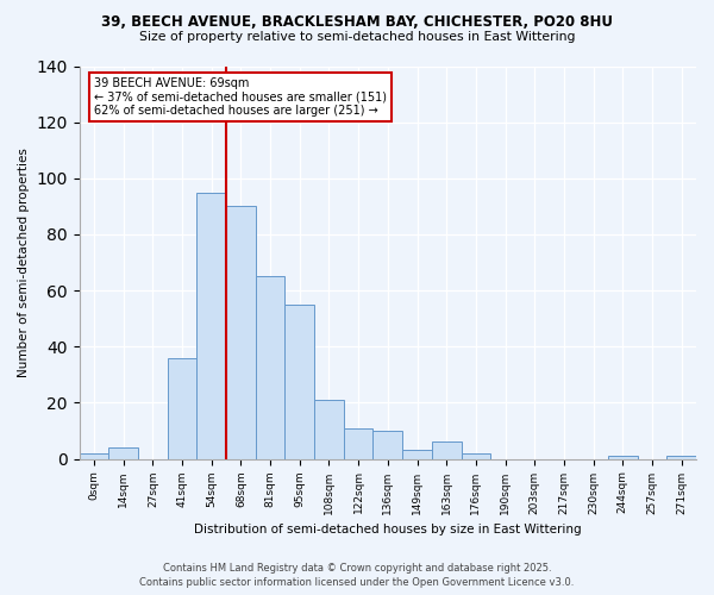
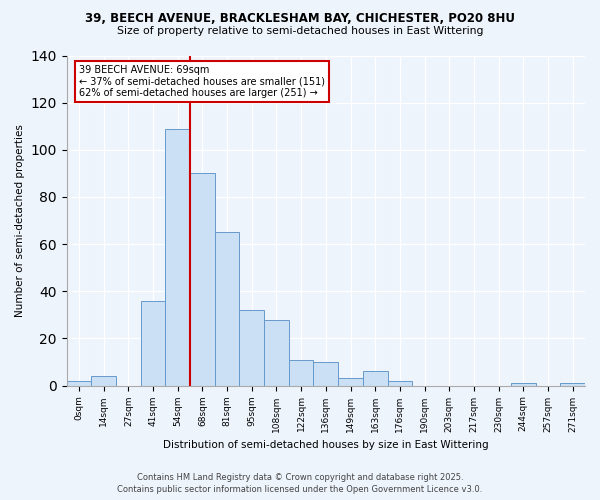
54sqm: 95 -> 109
95sqm: 55 -> 32
108sqm: 21 -> 28
